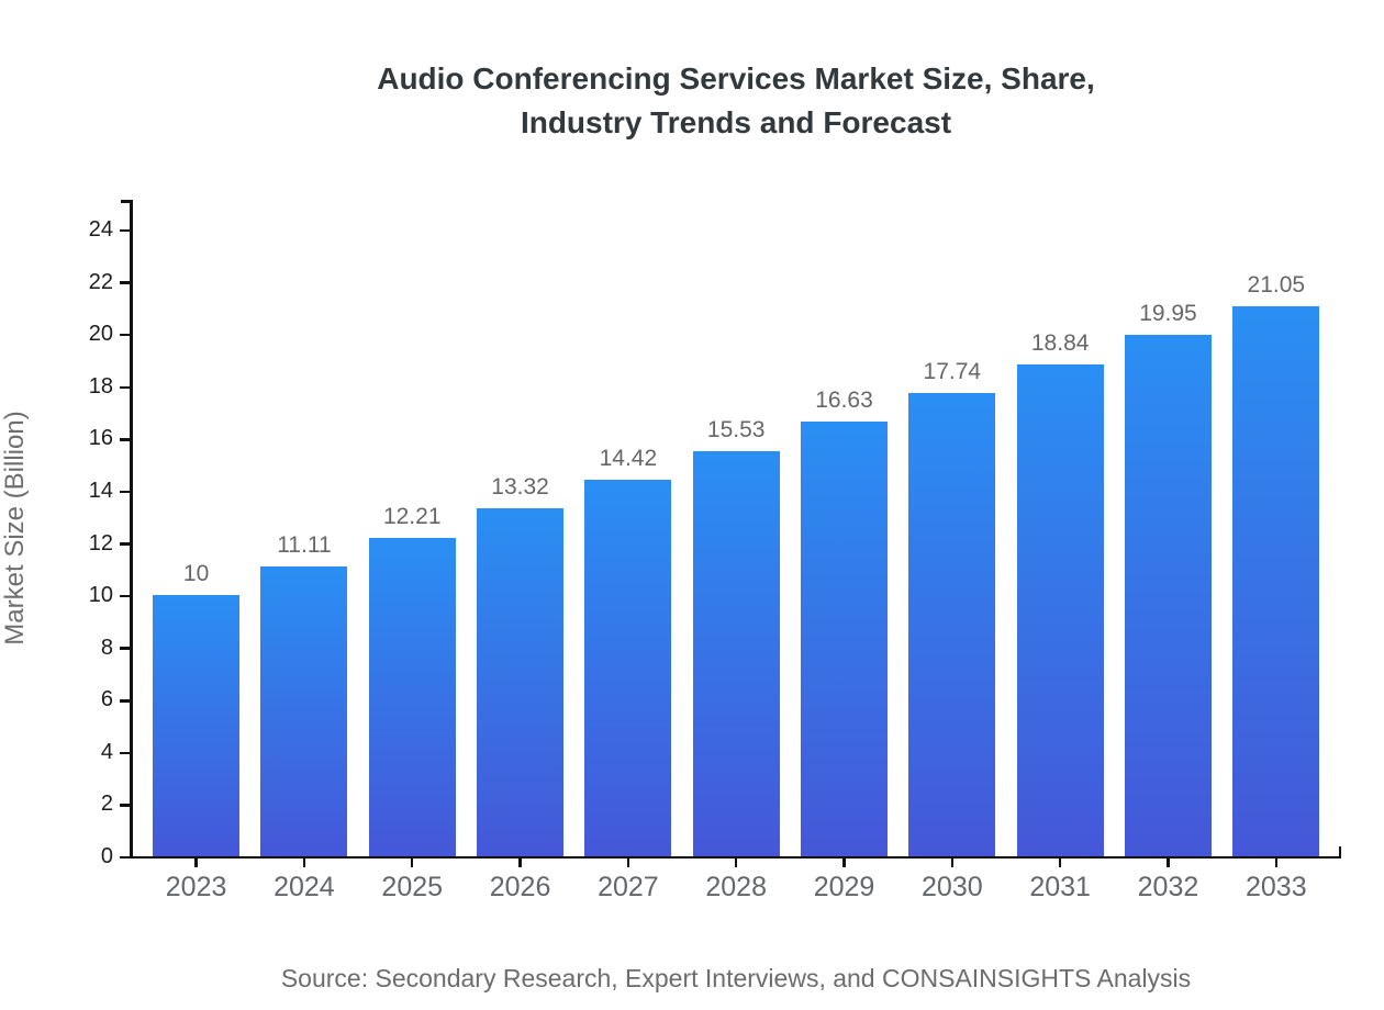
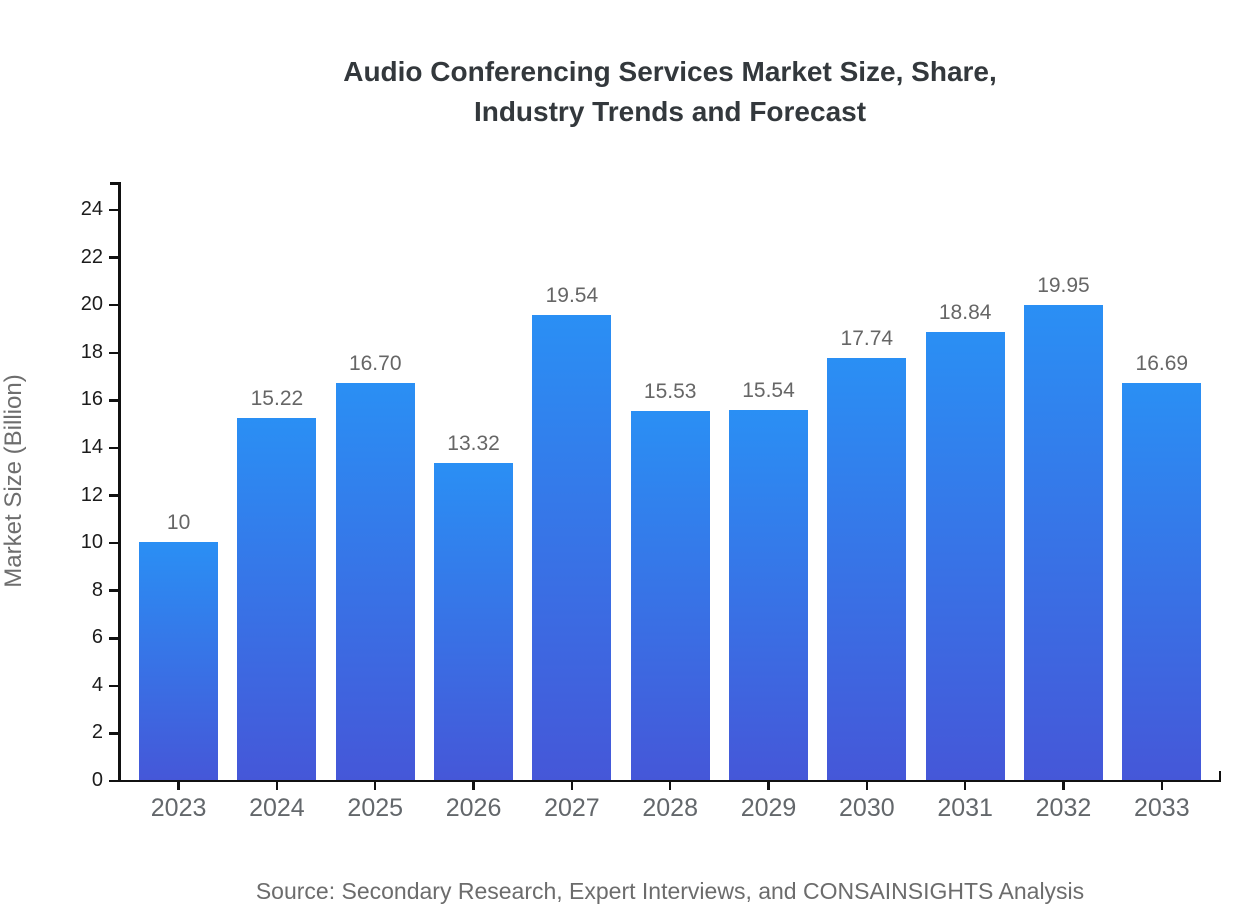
2024: 11.11 -> 15.22
2025: 12.21 -> 16.70
2027: 14.42 -> 19.54
2029: 16.63 -> 15.54
2033: 21.05 -> 16.69
